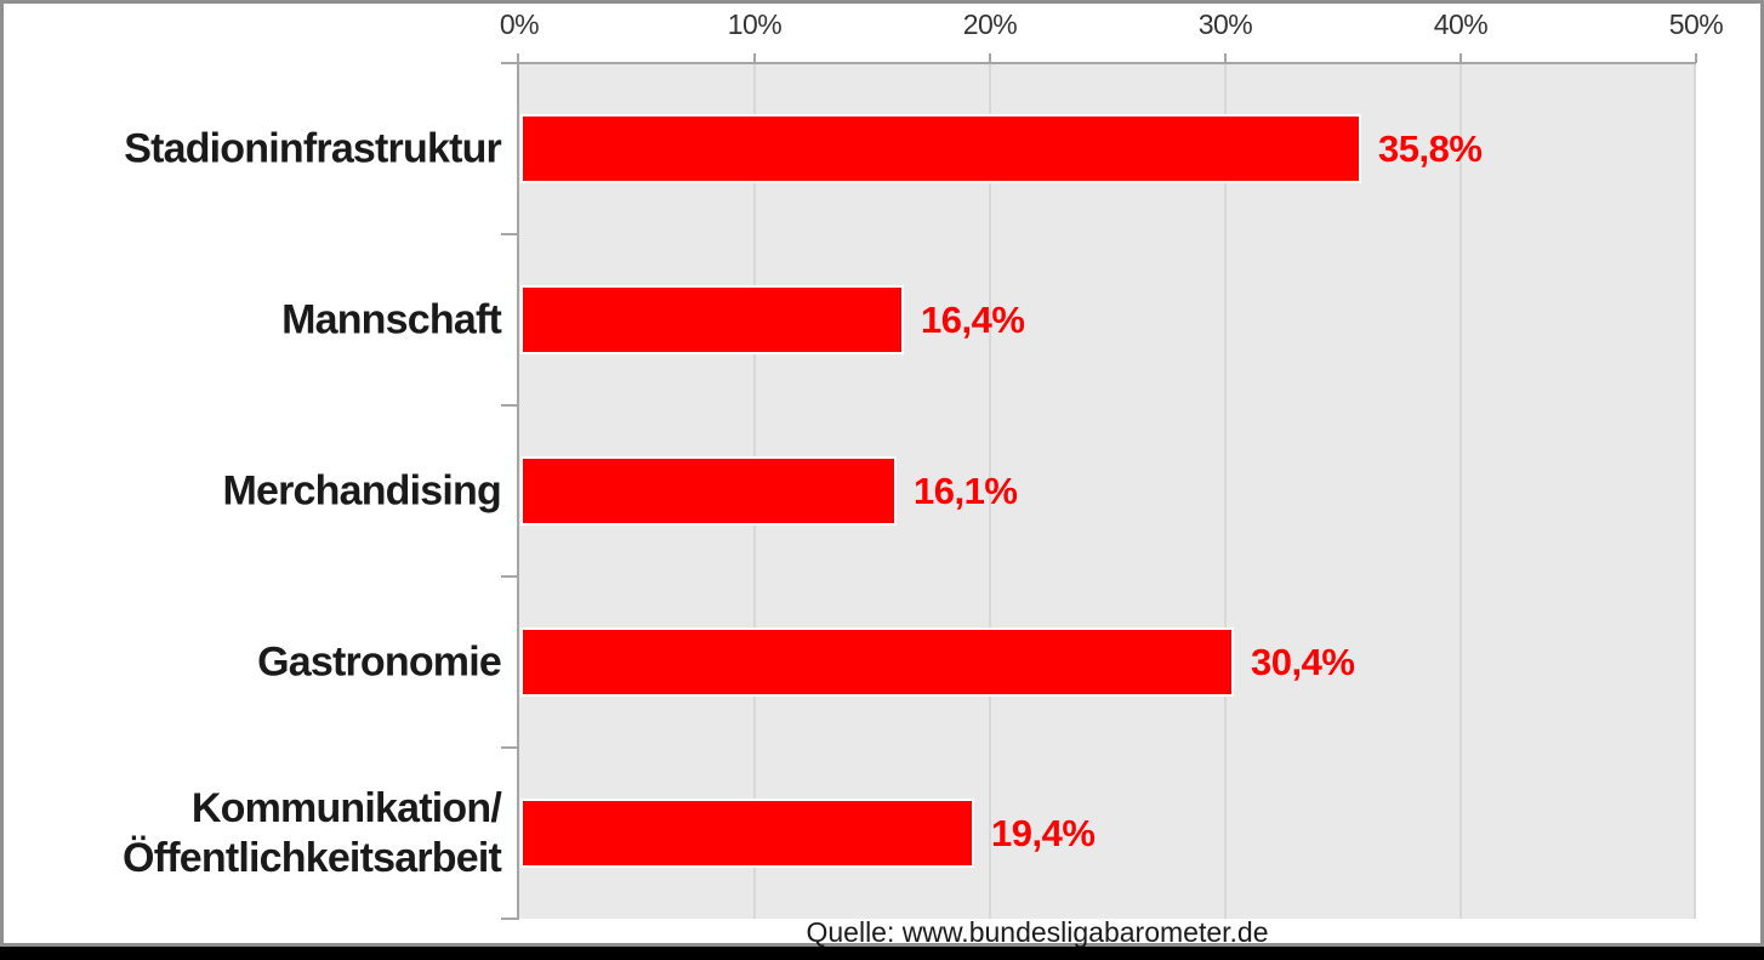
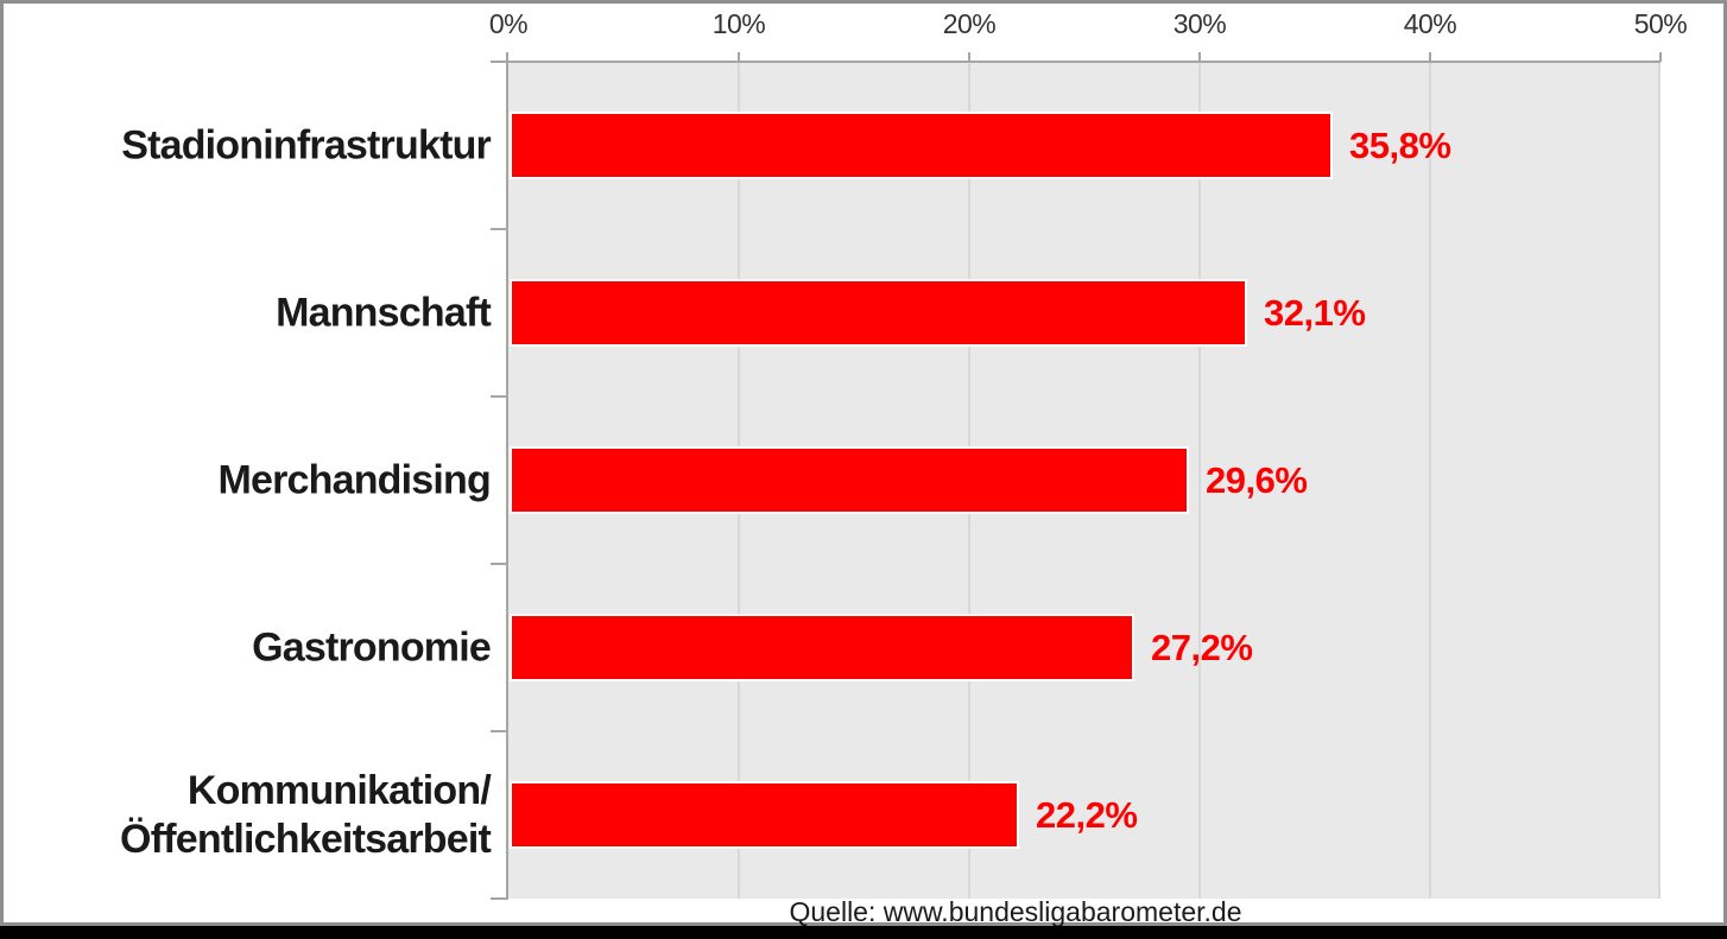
Mannschaft: 16,4% -> 32,1%
Merchandising: 16,1% -> 29,6%
Gastronomie: 30,4% -> 27,2%
Kommunikation/Öffentlichkeitsarbeit: 19,4% -> 22,2%
